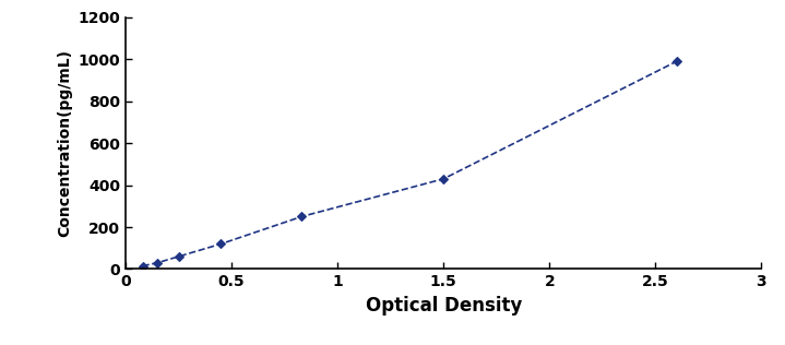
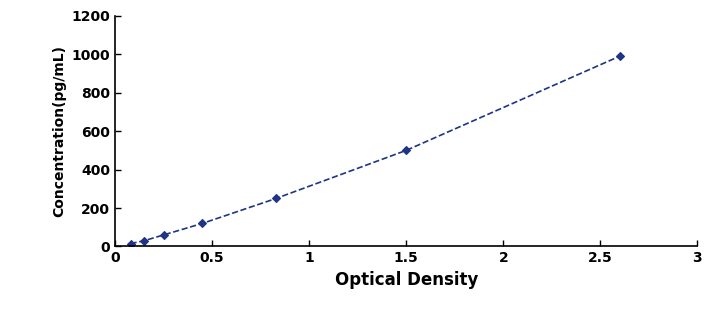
1.5: 430 -> 500
